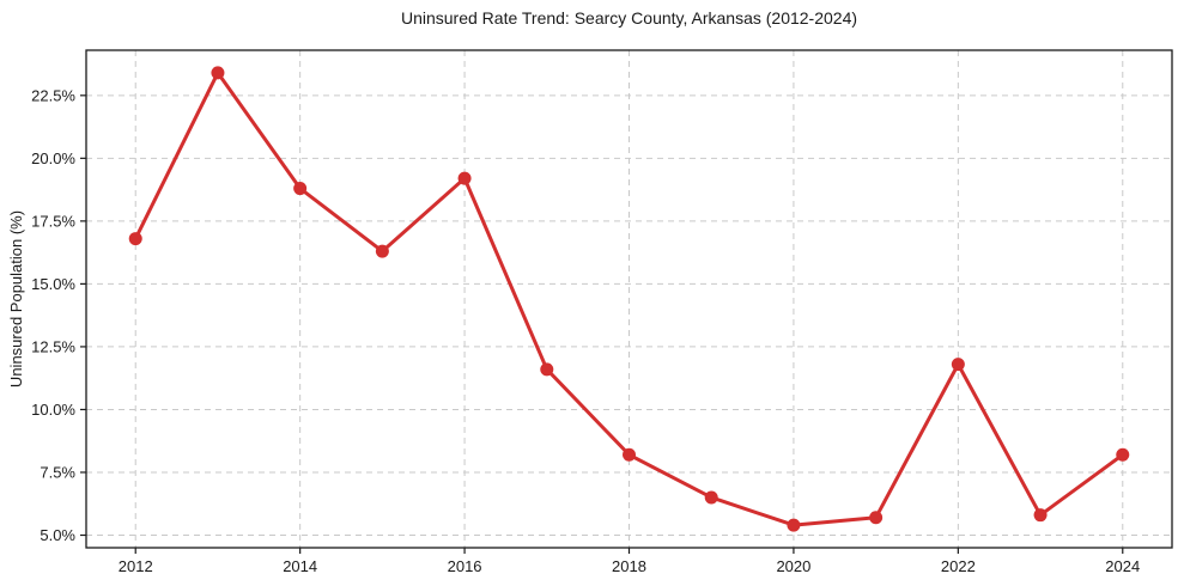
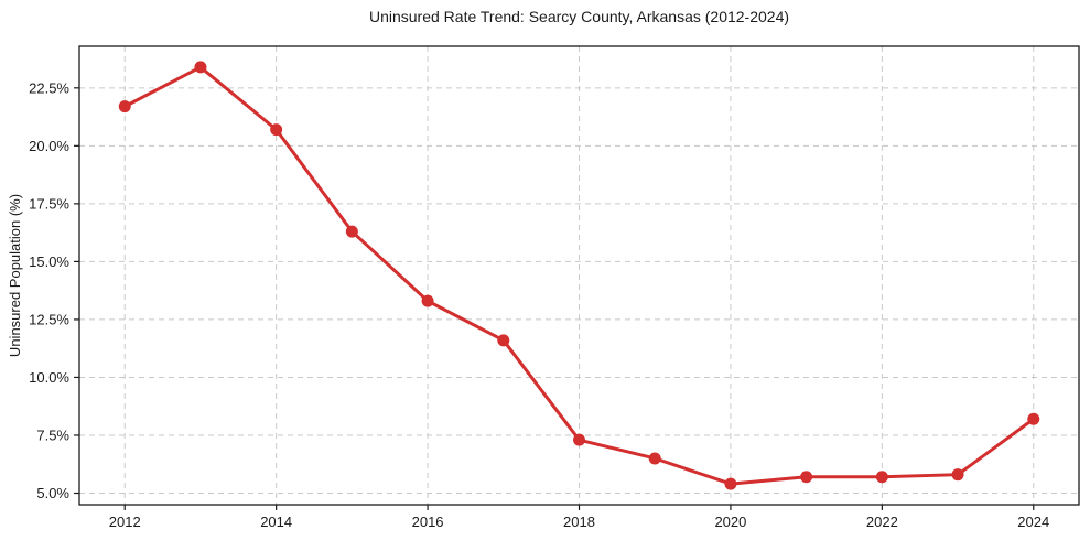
2012: 16.8% -> 21.7%
2014: 18.8% -> 20.7%
2016: 19.2% -> 13.3%
2018: 8.2% -> 7.3%
2022: 11.8% -> 5.7%
